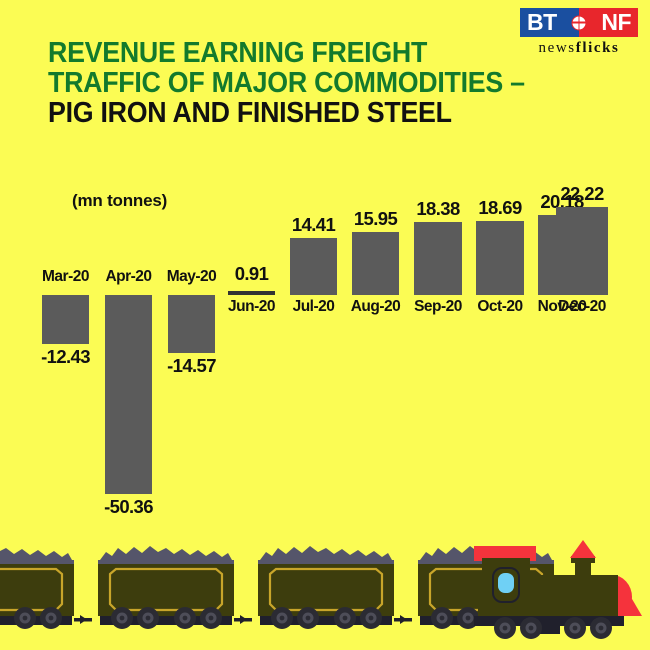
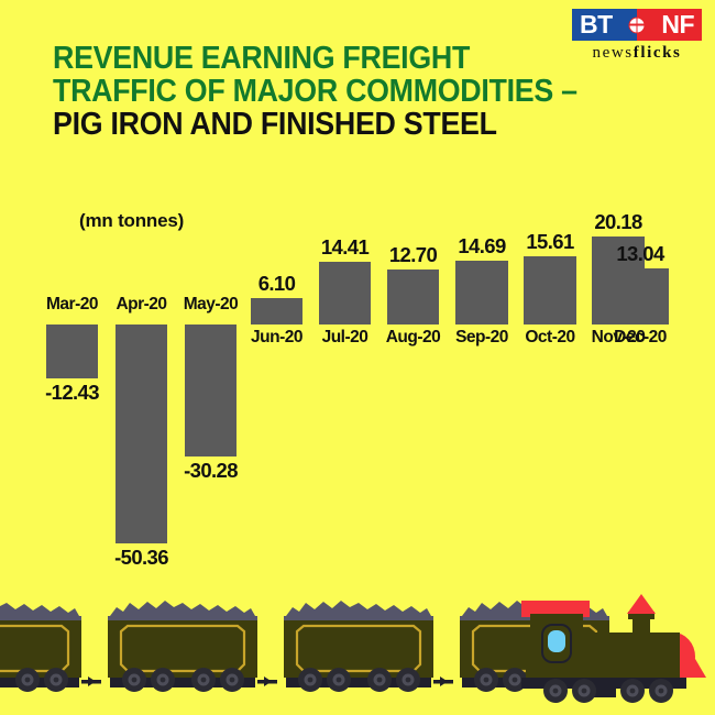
May-20: -14.57 -> -30.28
Jun-20: 0.91 -> 6.10
Aug-20: 15.95 -> 12.70
Sep-20: 18.38 -> 14.69
Oct-20: 18.69 -> 15.61
Dec-20: 22.22 -> 13.04
